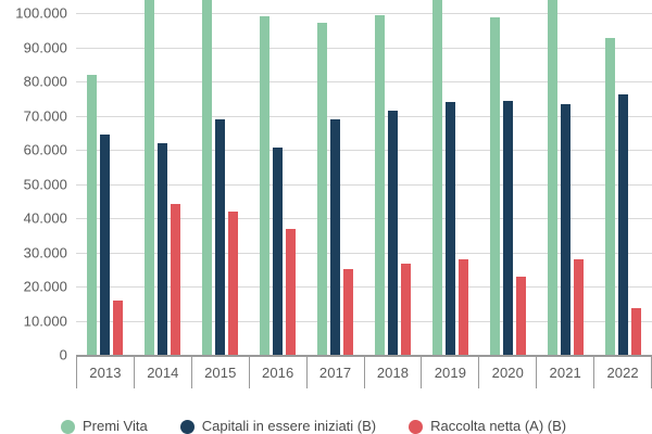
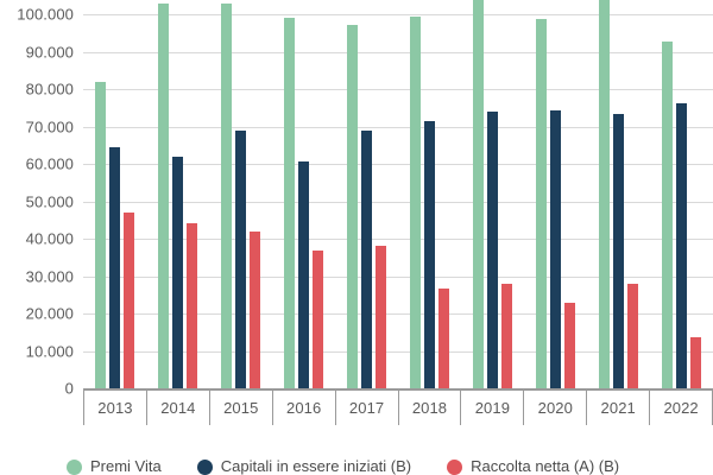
Raccolta netta (A) (B)/2013: 16000 -> 47000
Premi Vita/2014: 107000 -> 103000
Premi Vita/2015: 106000 -> 103000
Raccolta netta (A) (B)/2017: 25000 -> 38000
